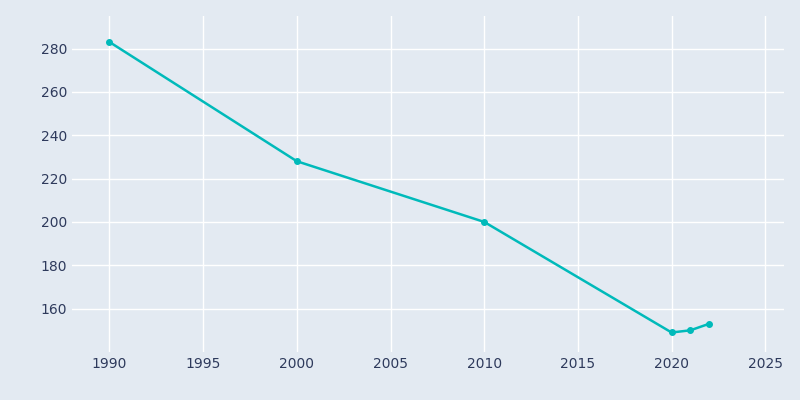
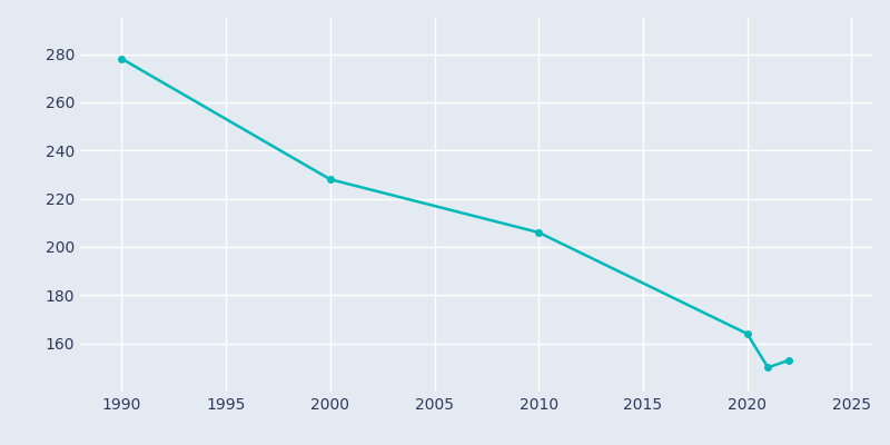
1990: 283 -> 278
2010: 200 -> 206
2020: 149 -> 164
